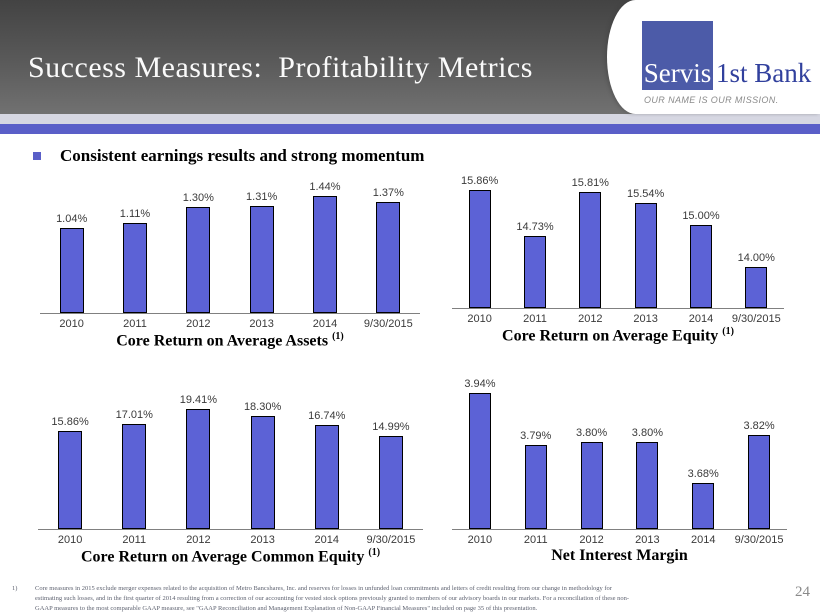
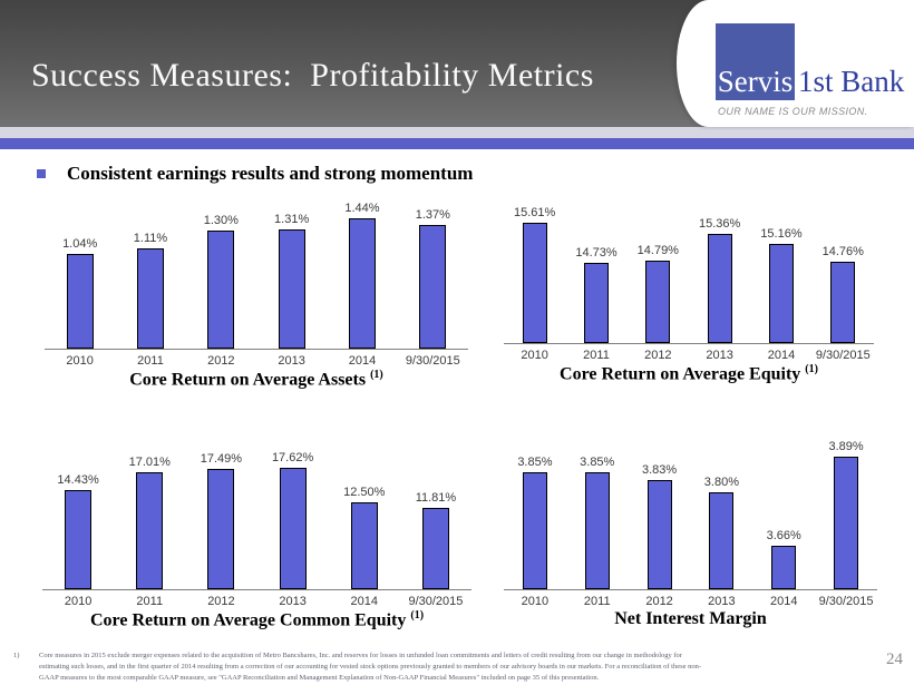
Core Return on Average Equity/2010: 15.86% -> 15.61%
Core Return on Average Equity/2012: 15.81% -> 14.79%
Core Return on Average Equity/2013: 15.54% -> 15.36%
Core Return on Average Equity/2014: 15.00% -> 15.16%
Core Return on Average Equity/9/30/2015: 14.00% -> 14.76%
Core Return on Average Common Equity/2010: 15.86% -> 14.43%
Core Return on Average Common Equity/2012: 19.41% -> 17.49%
Core Return on Average Common Equity/2013: 18.30% -> 17.62%
Core Return on Average Common Equity/2014: 16.74% -> 12.50%
Core Return on Average Common Equity/9/30/2015: 14.99% -> 11.81%
Net Interest Margin/2010: 3.94% -> 3.85%
Net Interest Margin/2011: 3.79% -> 3.85%
Net Interest Margin/2012: 3.80% -> 3.83%
Net Interest Margin/2014: 3.68% -> 3.66%
Net Interest Margin/9/30/2015: 3.82% -> 3.89%
